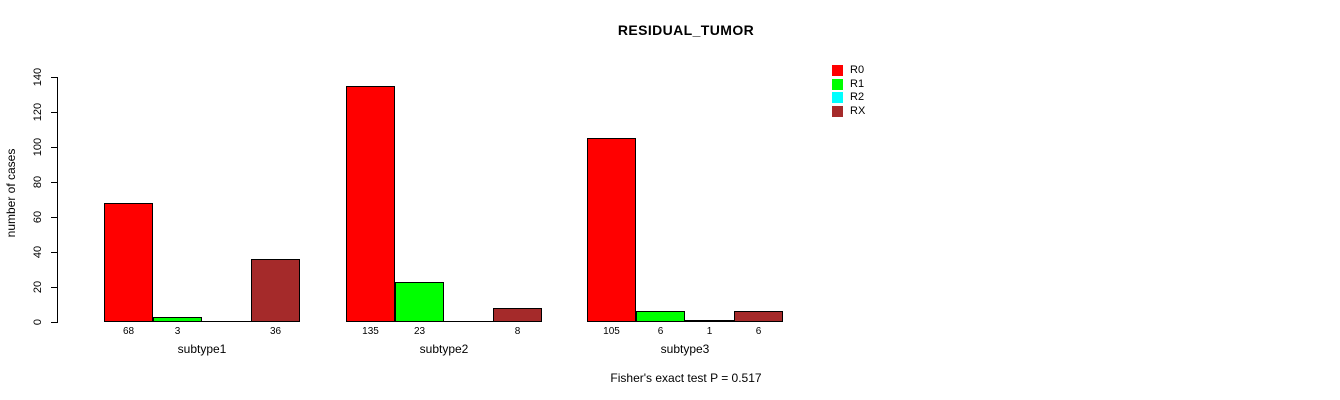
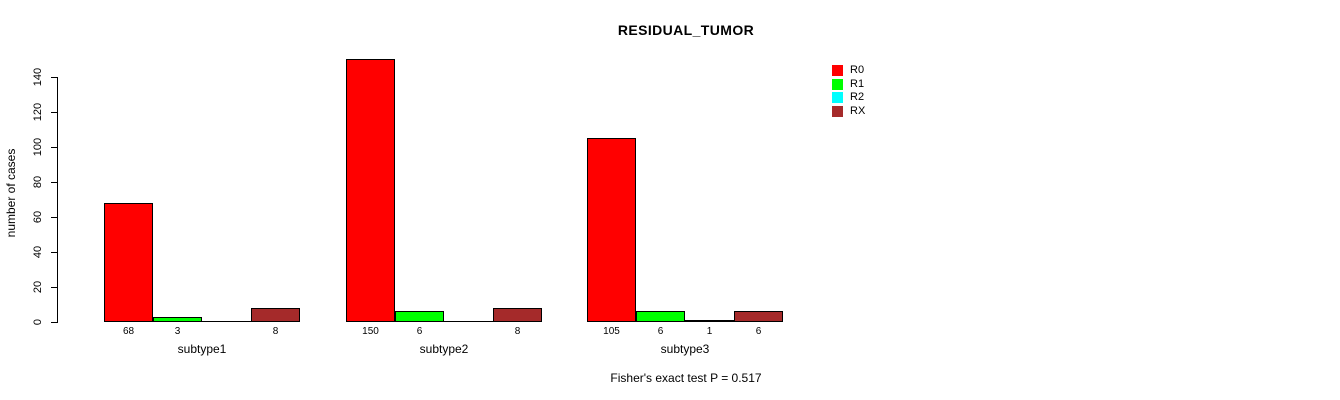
RX/subtype1: 36 -> 8
R0/subtype2: 135 -> 150
R1/subtype2: 23 -> 6
